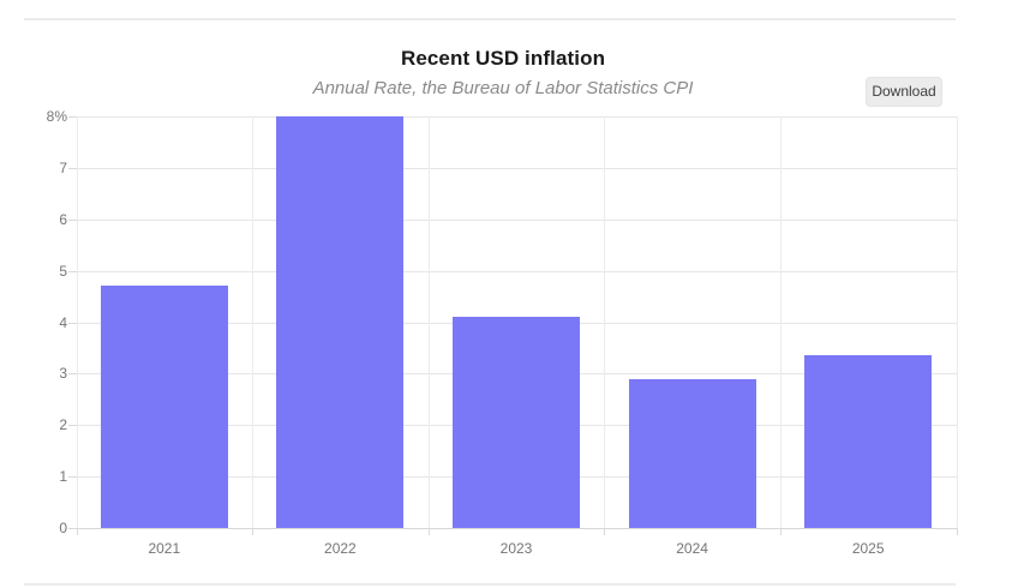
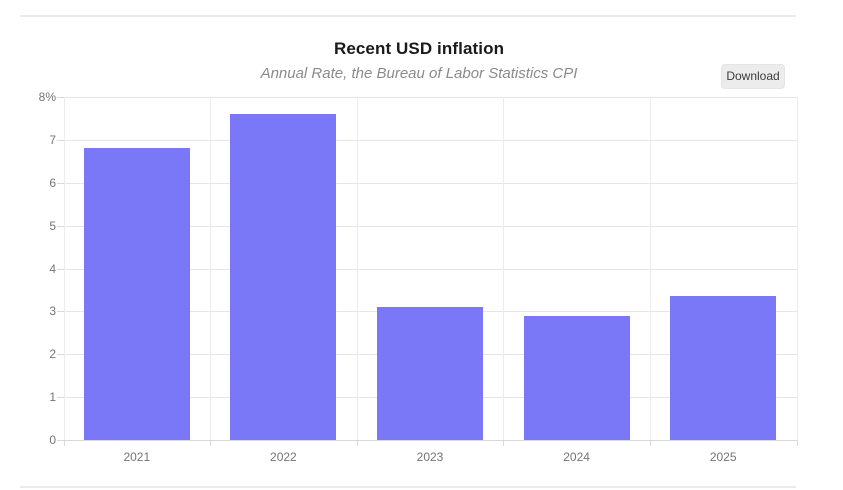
2021: 4.7% -> 6.8%
2022: 8.0% -> 7.6%
2023: 4.1% -> 3.1%
